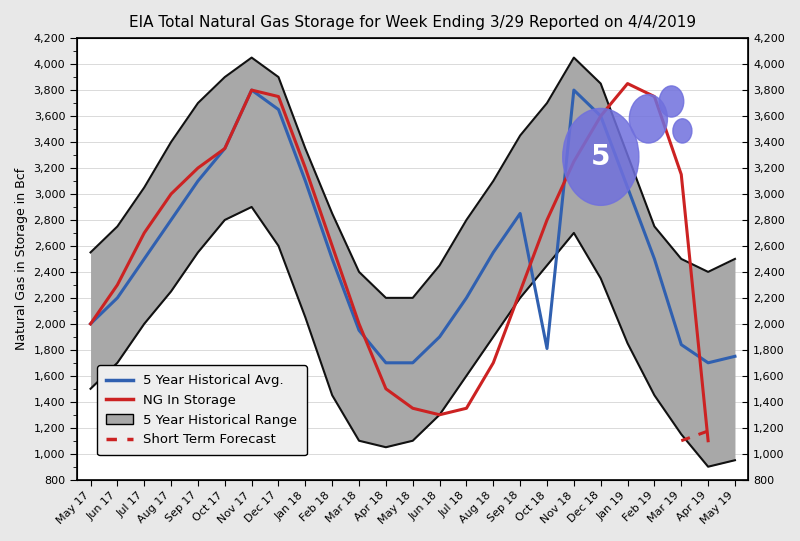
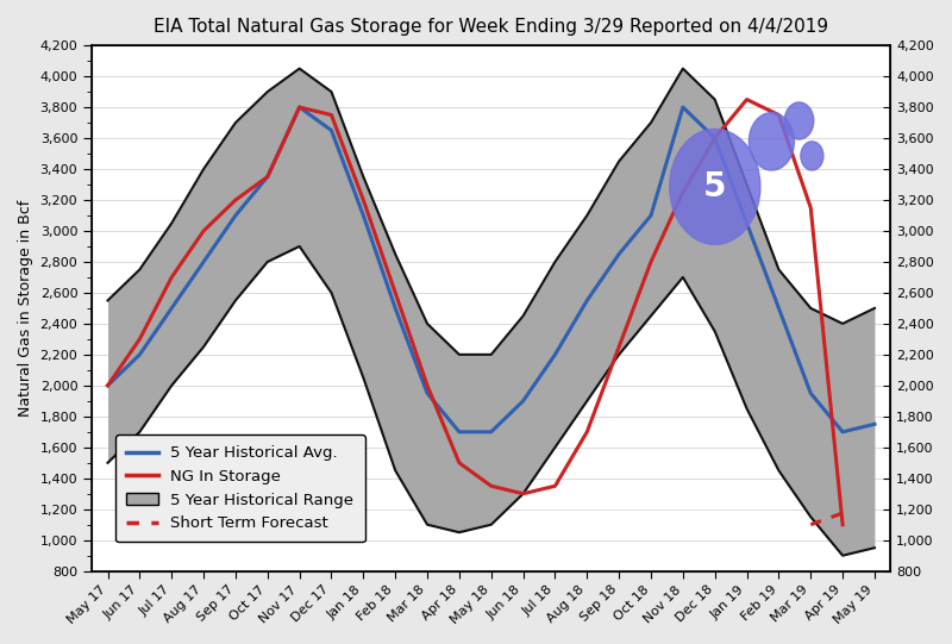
5 Year Historical Avg./Oct 18: 1,810 -> 3,100
5 Year Historical Avg./Mar 19: 1,840 -> 1,950
